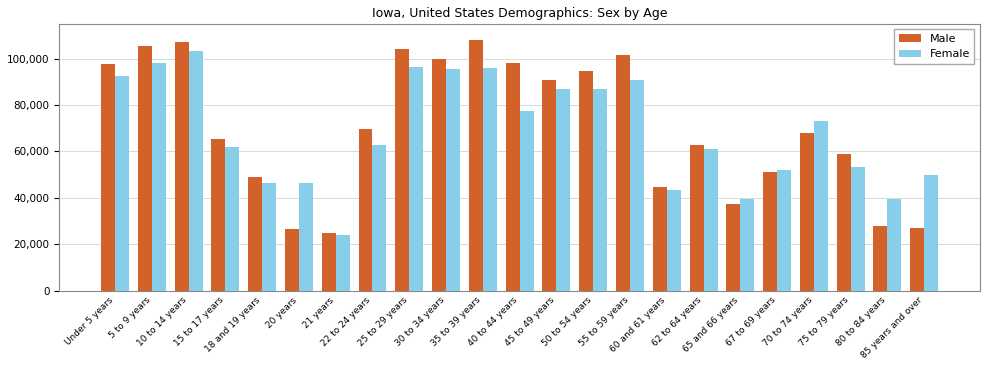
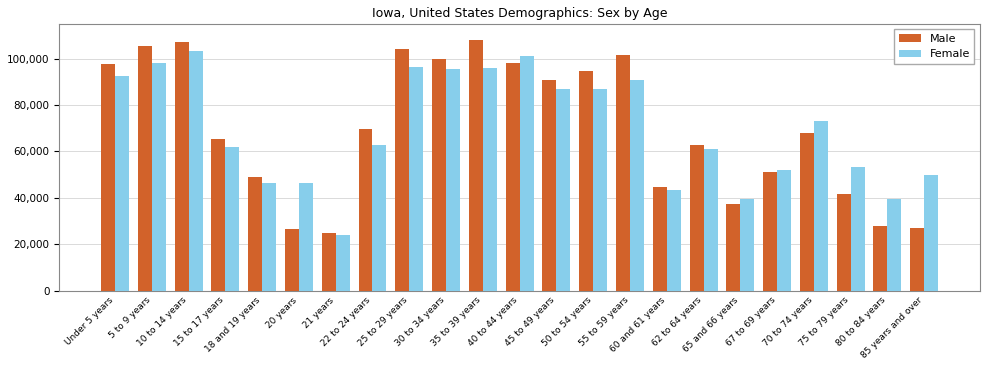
Female/40 to 44 years: 77,500 -> 101,000
Male/75 to 79 years: 59,000 -> 41,500
